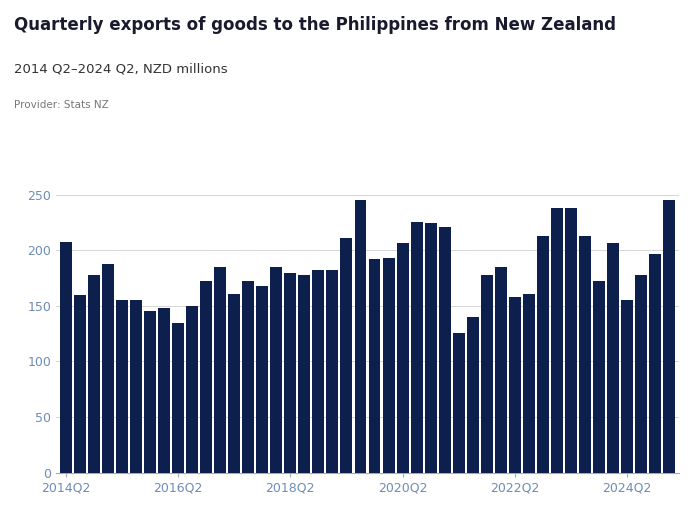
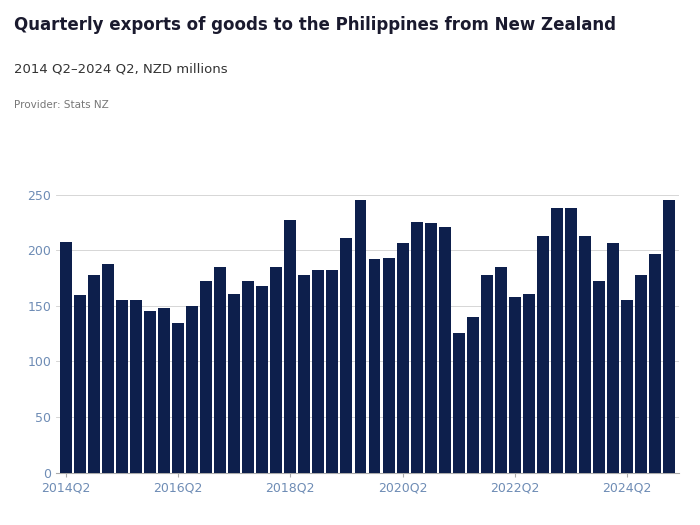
2018Q2: 180 -> 227
